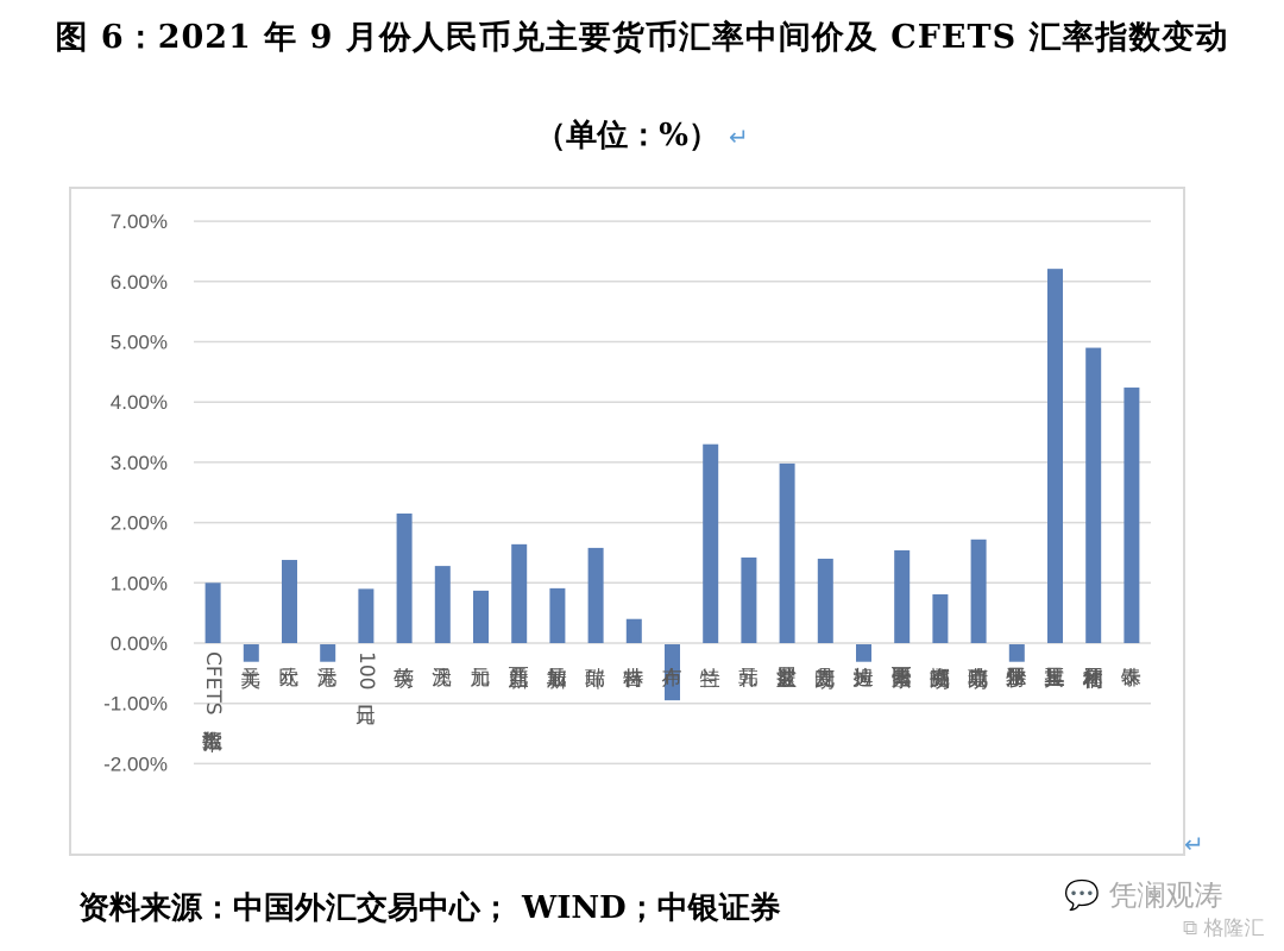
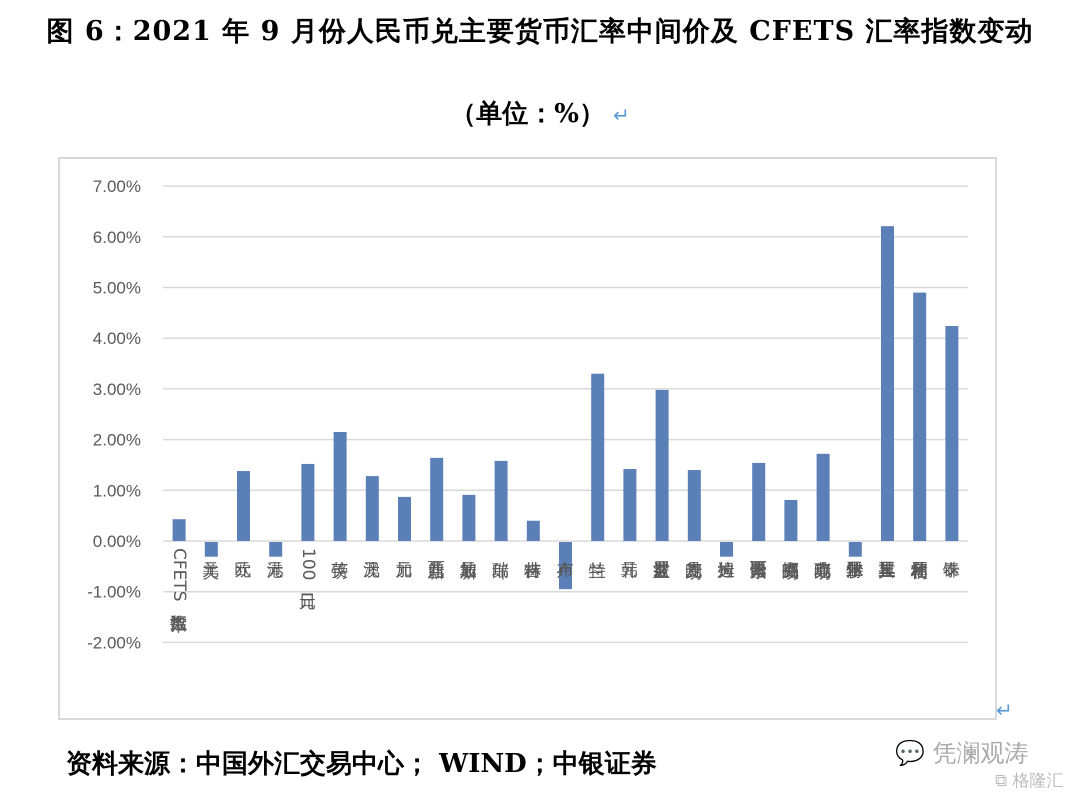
CFETS汇率指数: 1.0% -> 0.4%
100日元: 0.9% -> 1.5%
